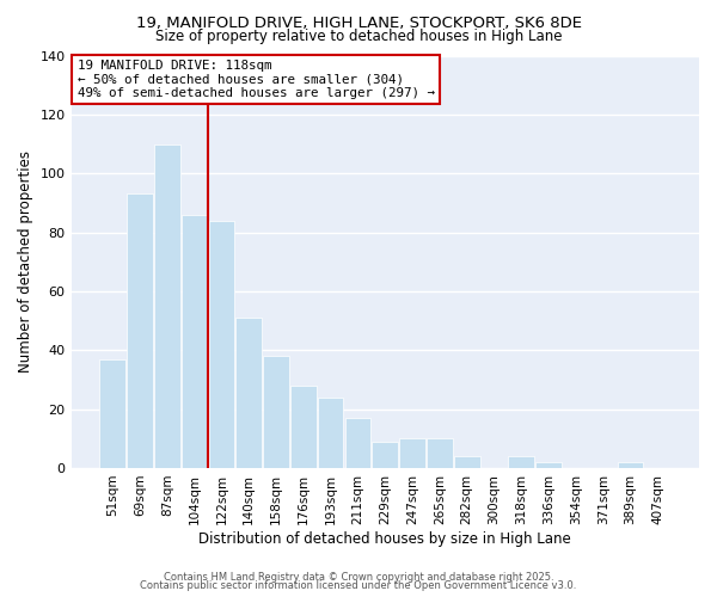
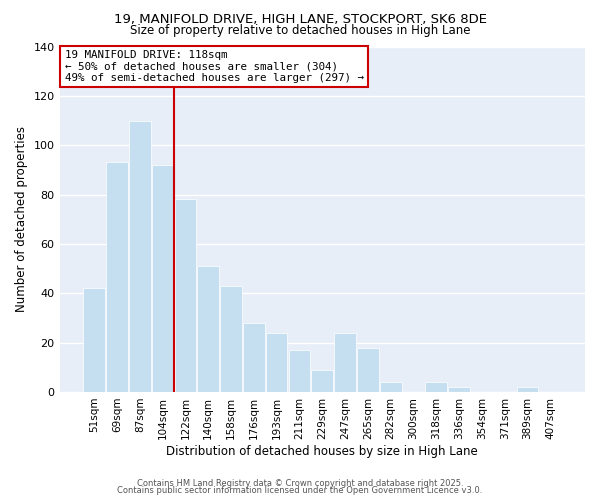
51sqm: 37 -> 42
104sqm: 86 -> 92
122sqm: 84 -> 78
158sqm: 38 -> 43
247sqm: 10 -> 24
265sqm: 10 -> 18
